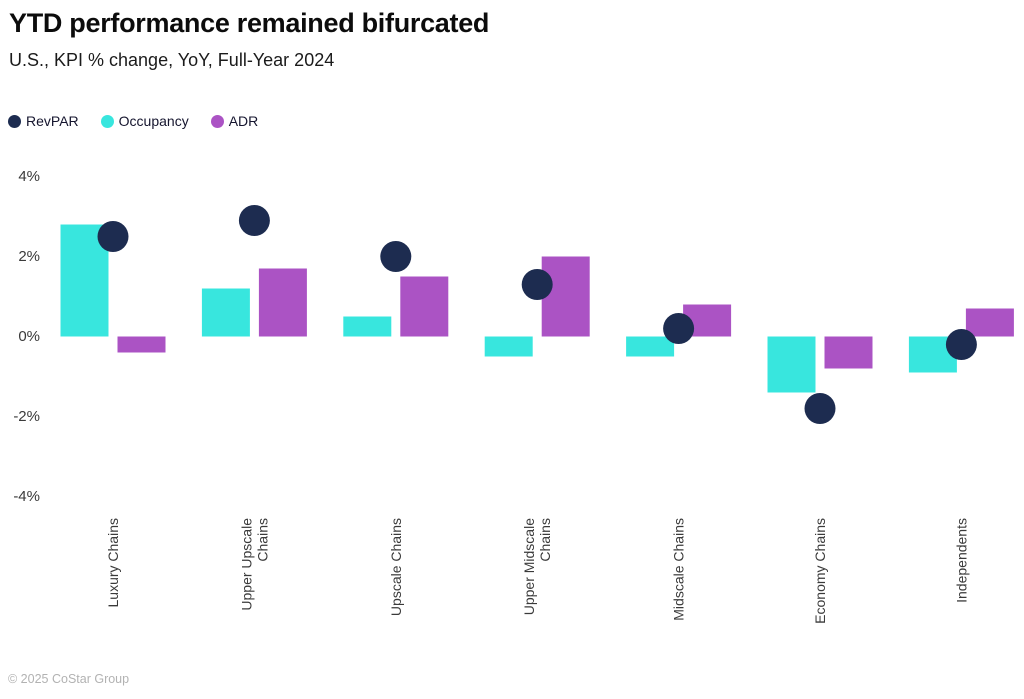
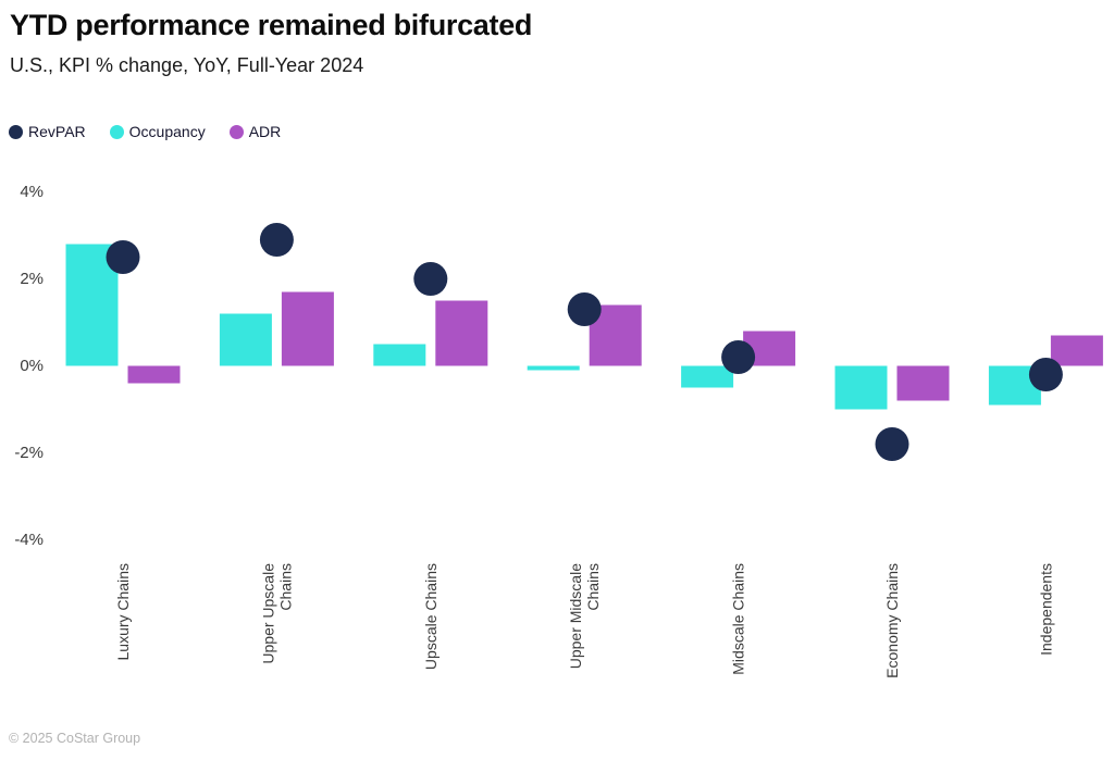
Occupancy/Upper Midscale Chains: -0.5% -> -0.1%
ADR/Upper Midscale Chains: 2.0% -> 1.4%
Occupancy/Economy Chains: -1.4% -> -1.0%
